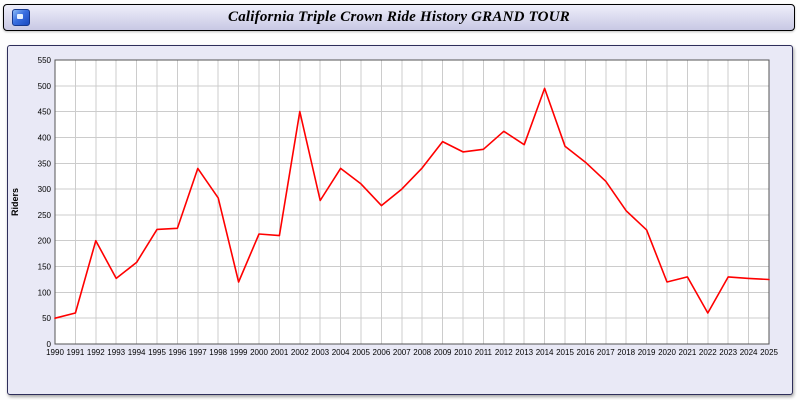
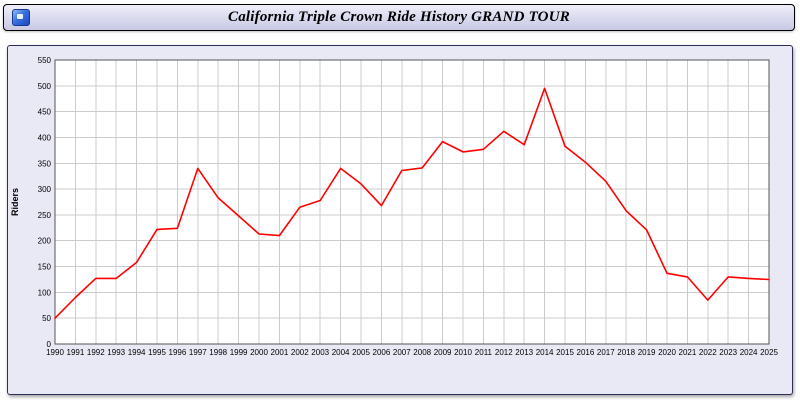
1991: 60 -> 90
1992: 200 -> 130
1999: 120 -> 250
2002: 450 -> 260
2007: 300 -> 340
2020: 120 -> 140
2022: 60 -> 80
